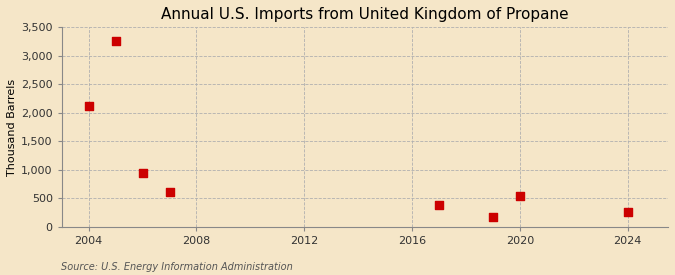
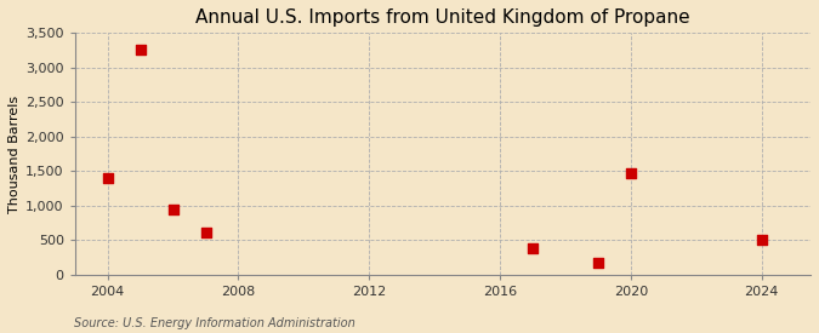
2004: 2,120 -> 1,400
2020: 540 -> 1,480
2024: 260 -> 500
